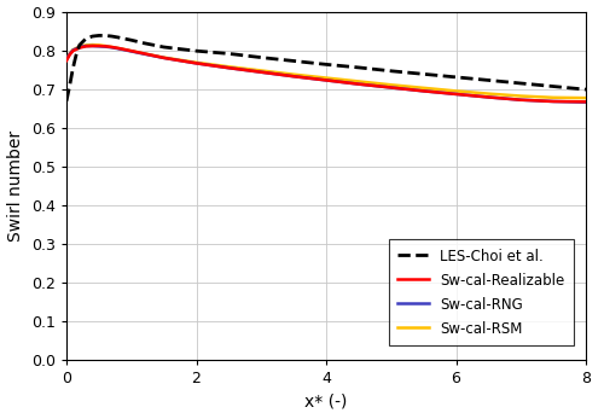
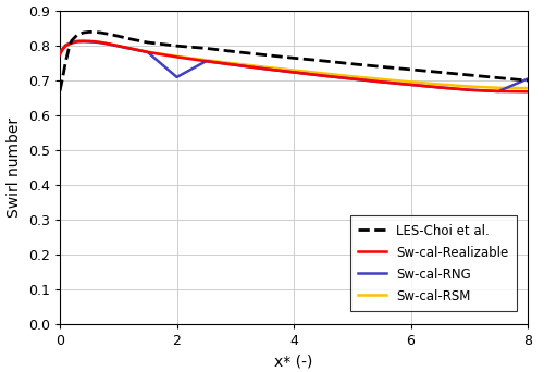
Sw-cal-RNG/2: 0.768 -> 0.710
Sw-cal-RNG/8: 0.667 -> 0.705
